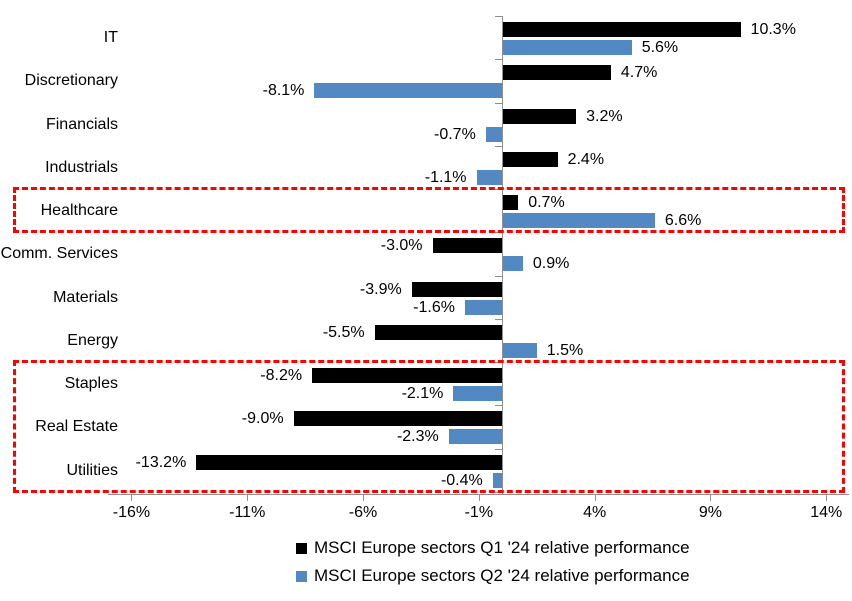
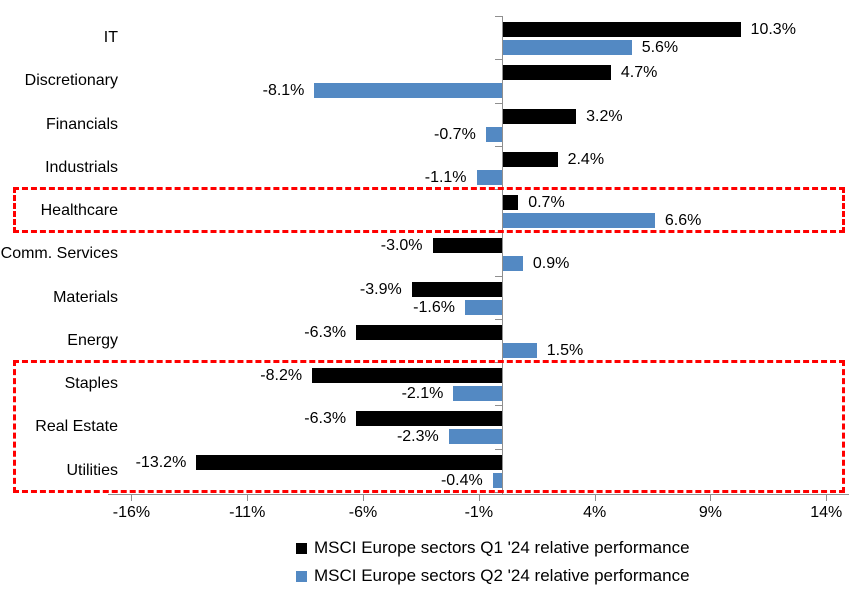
MSCI Europe sectors Q1 '24 relative performance/Energy: -5.5% -> -6.3%
MSCI Europe sectors Q1 '24 relative performance/Real Estate: -9.0% -> -6.3%
